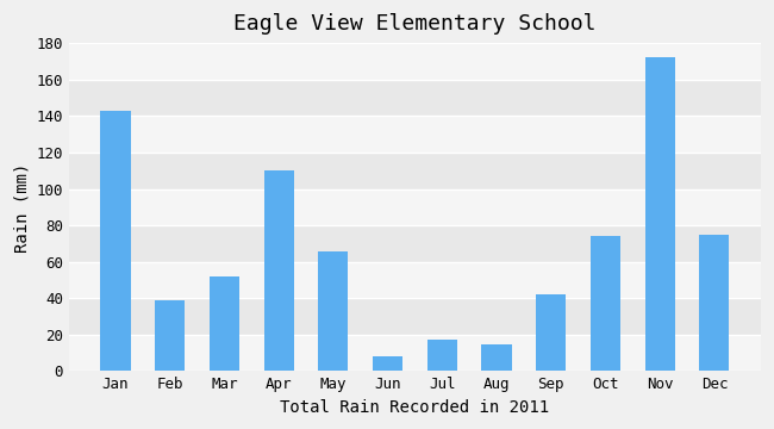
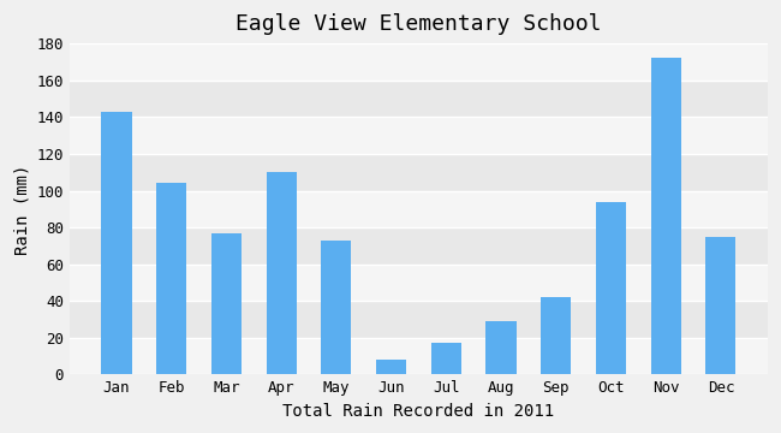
Feb: 39 -> 104
Mar: 52 -> 77
May: 66 -> 73
Aug: 15 -> 29
Oct: 74 -> 94
